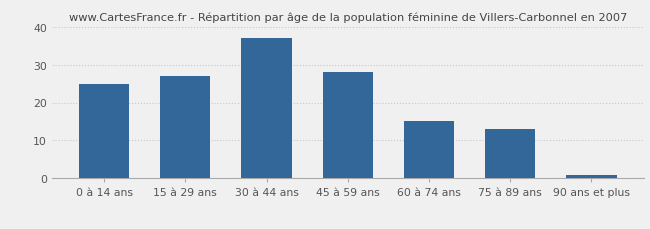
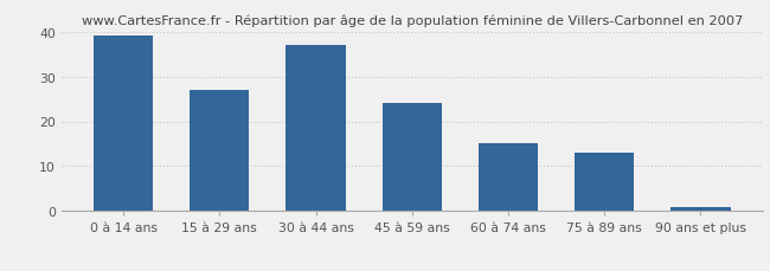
0 à 14 ans: 25 -> 39
45 à 59 ans: 28 -> 24
